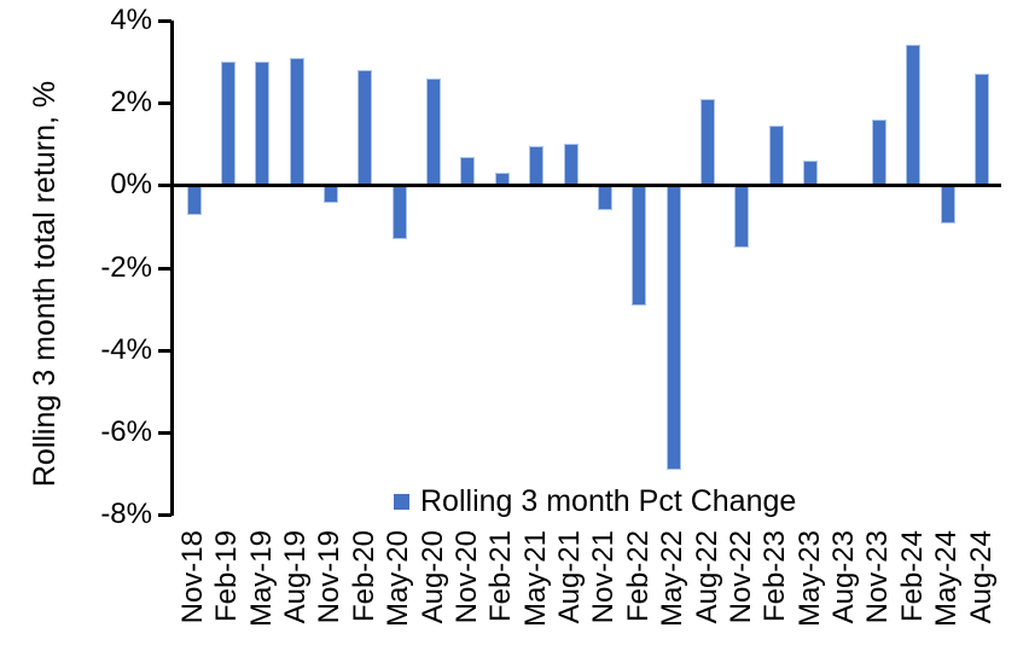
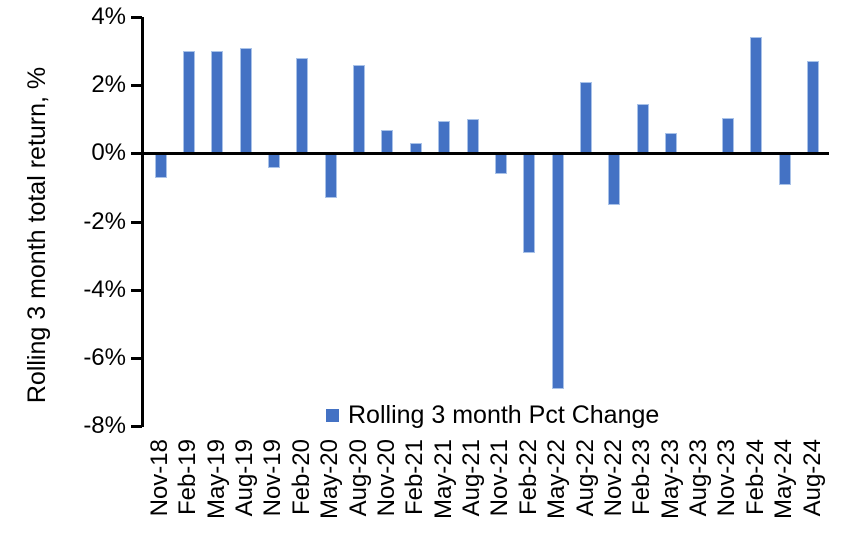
Nov-23: 1.6% -> 1.1%
